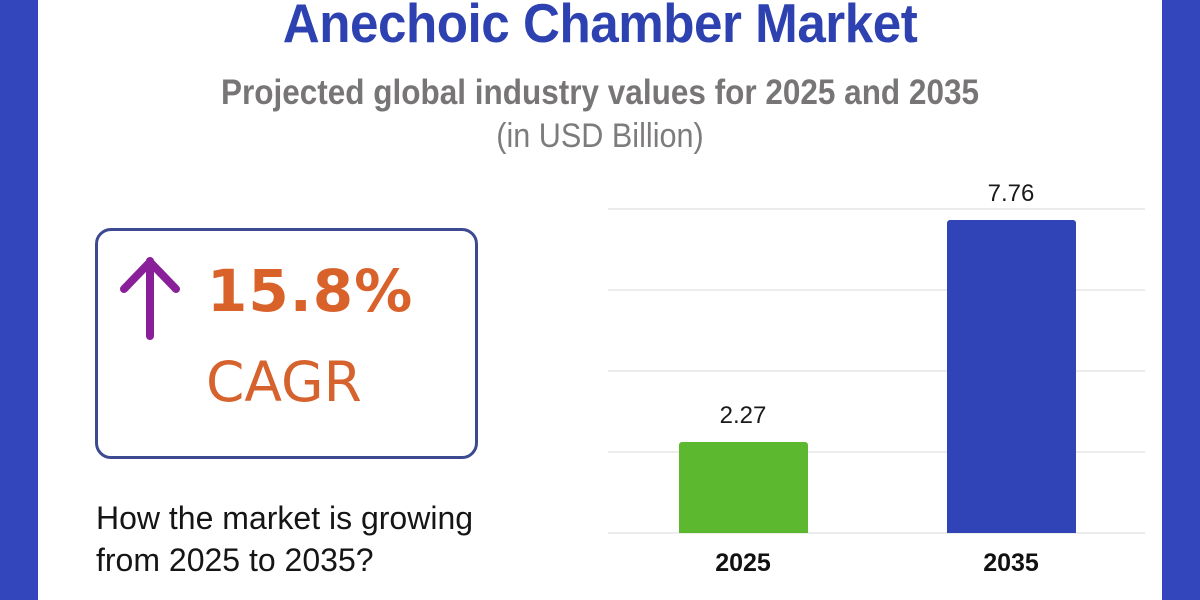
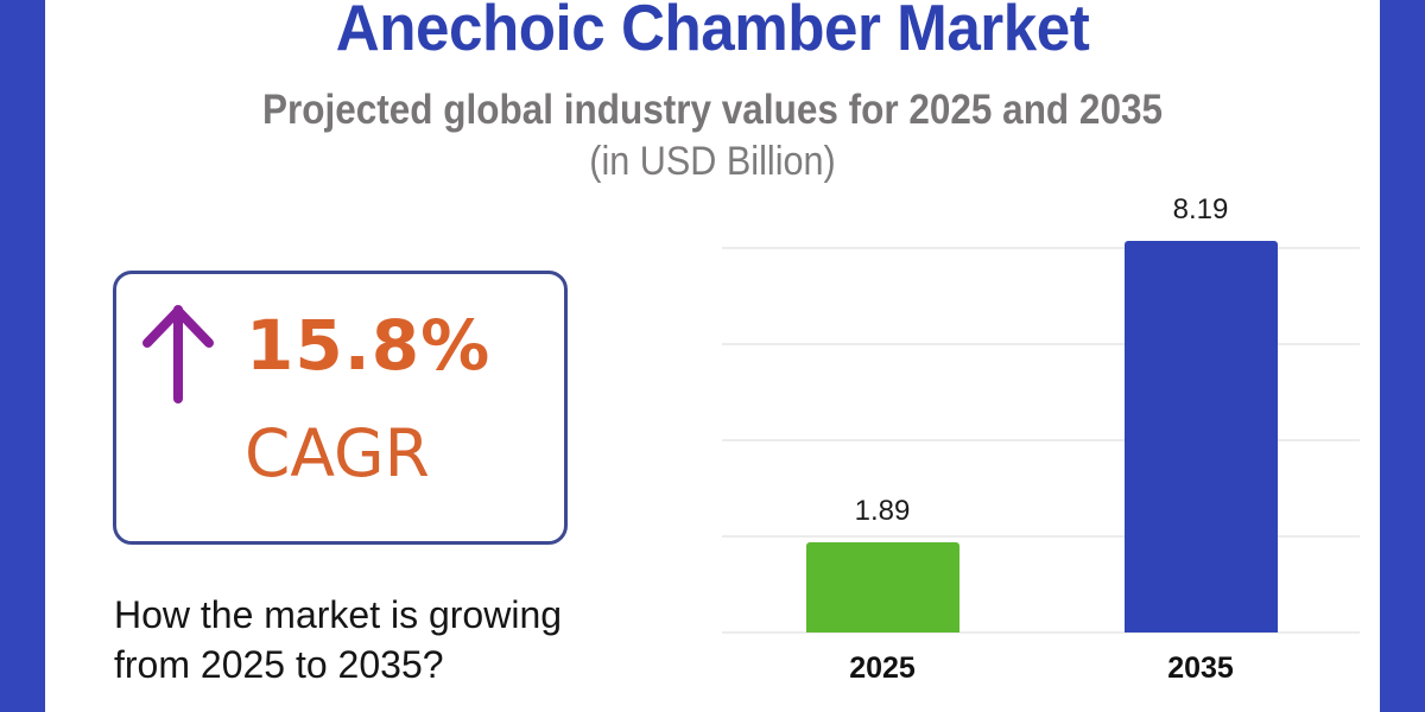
2025: 2.27 -> 1.89
2035: 7.76 -> 8.19
